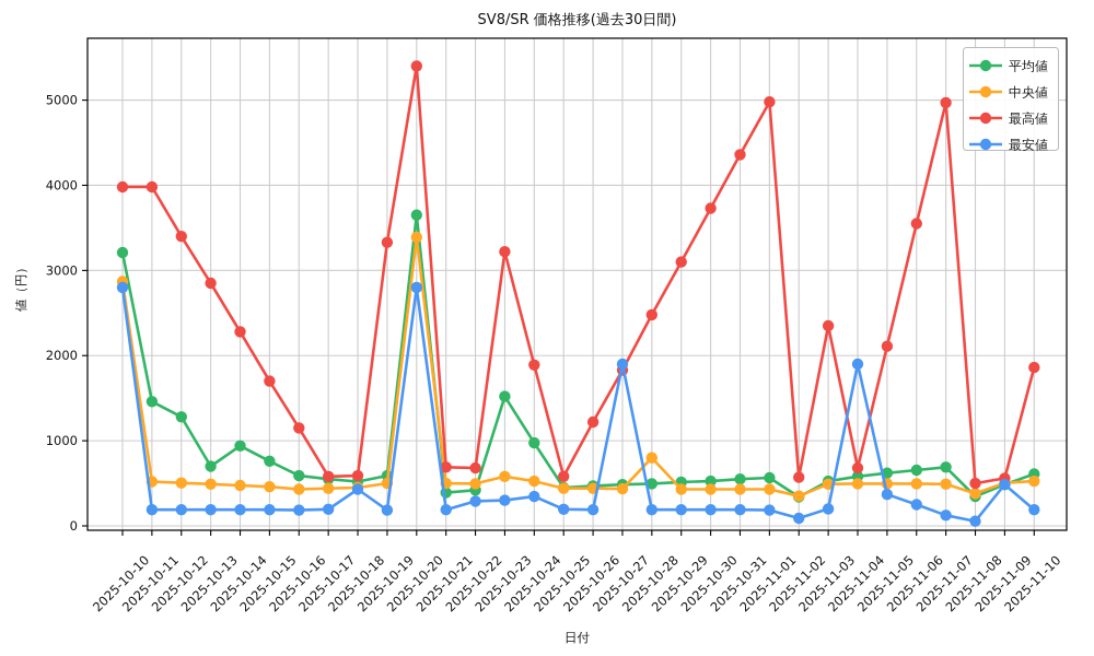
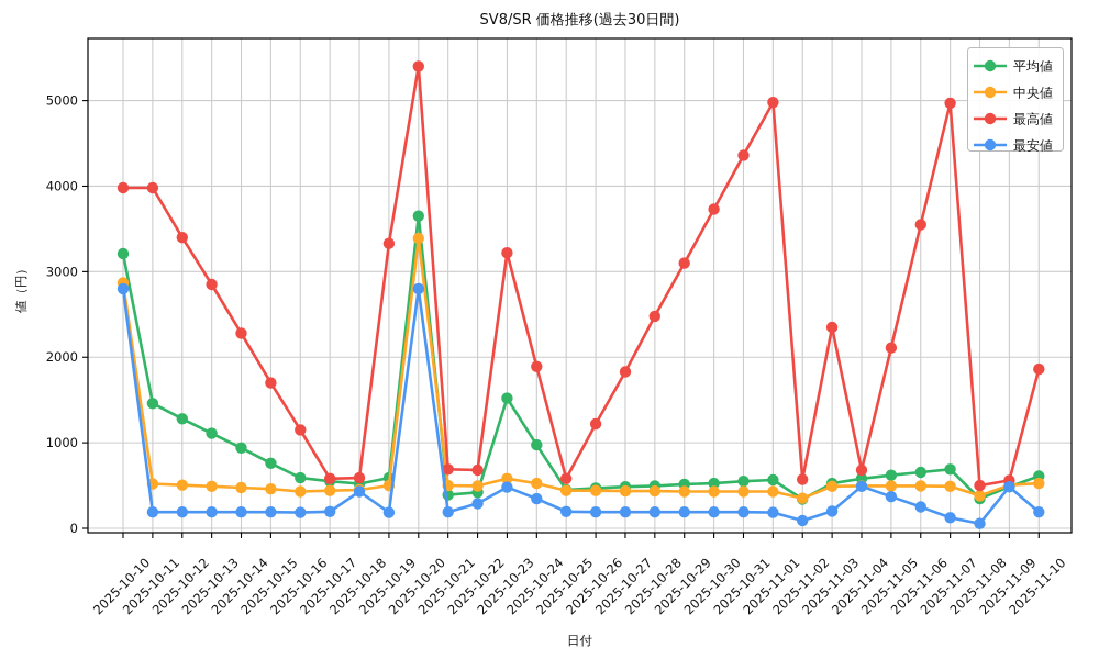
平均値/2025-10-13: 700 -> 1100
最安値/2025-10-23: 300 -> 500
最安値/2025-10-27: 1900 -> 200
中央値/2025-10-28: 800 -> 400
最安値/2025-11-04: 1900 -> 500
